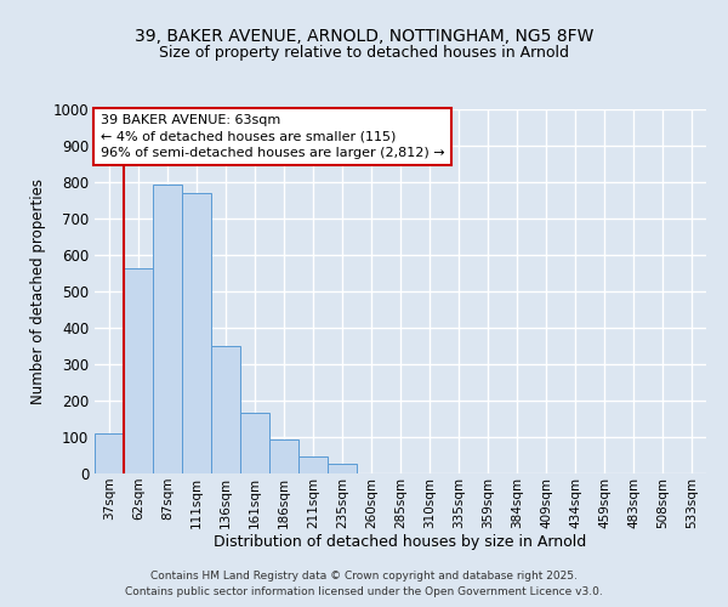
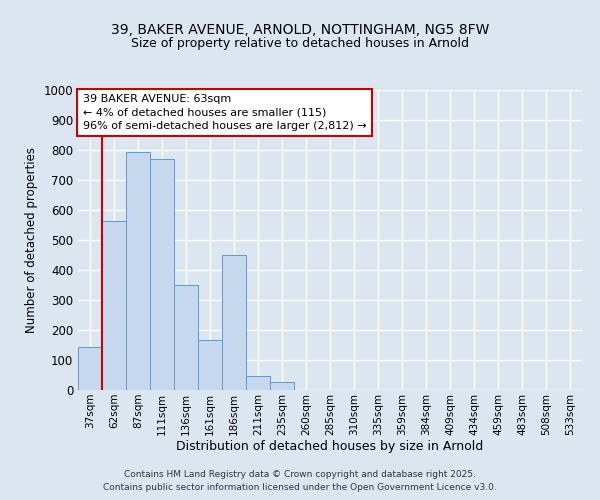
37sqm: 110 -> 145
186sqm: 95 -> 450
